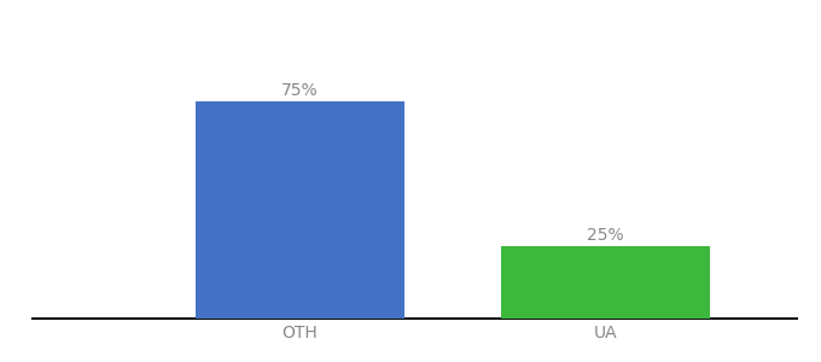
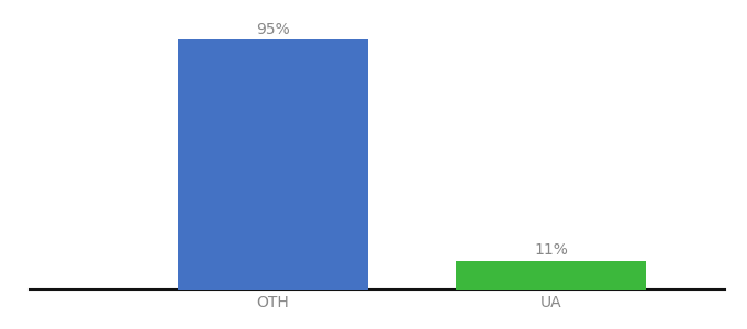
OTH: 75% -> 95%
UA: 25% -> 11%
